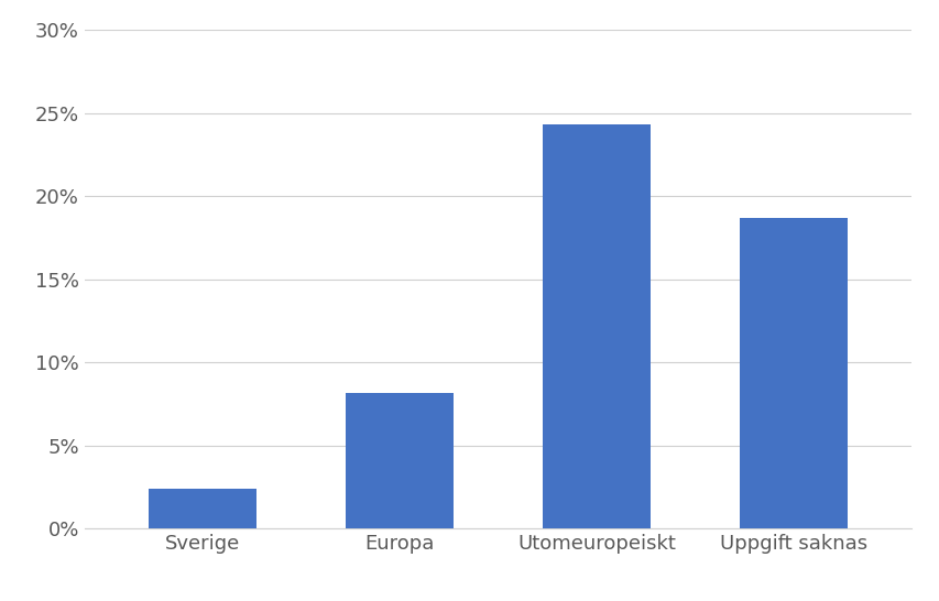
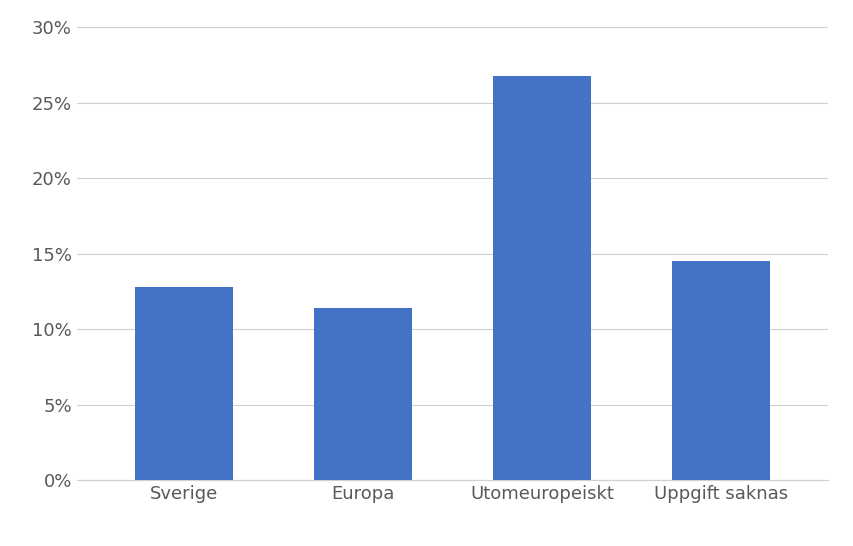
Sverige: 2.4% -> 12.8%
Europa: 8.2% -> 11.4%
Utomeuropeiskt: 24.3% -> 26.8%
Uppgift saknas: 18.7% -> 14.5%
